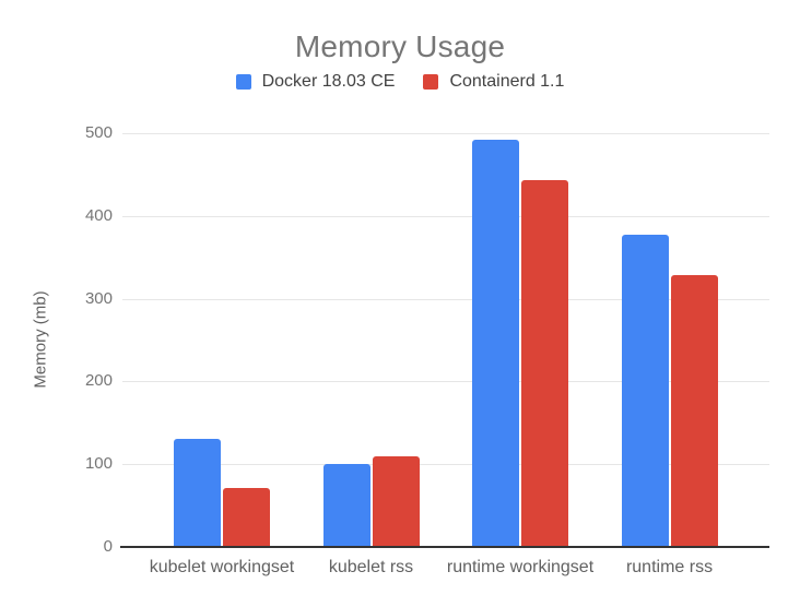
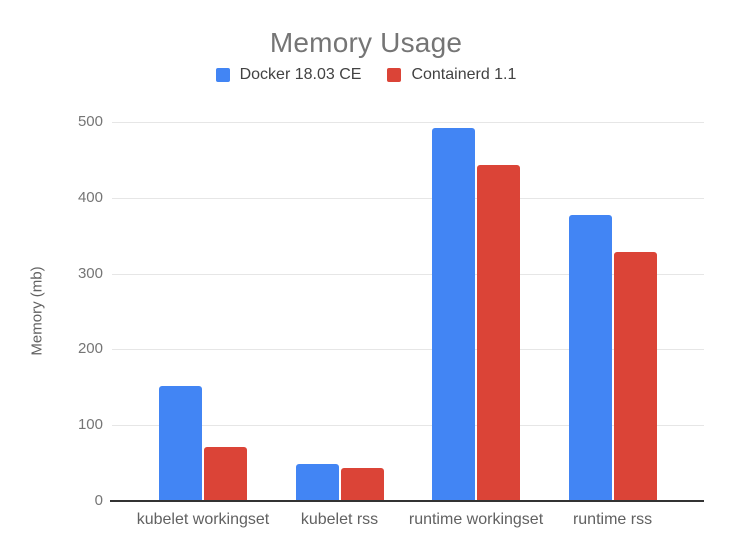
Docker 18.03 CE/kubelet workingset: 130 -> 150
Docker 18.03 CE/kubelet rss: 100 -> 50
Containerd 1.1/kubelet rss: 110 -> 40
